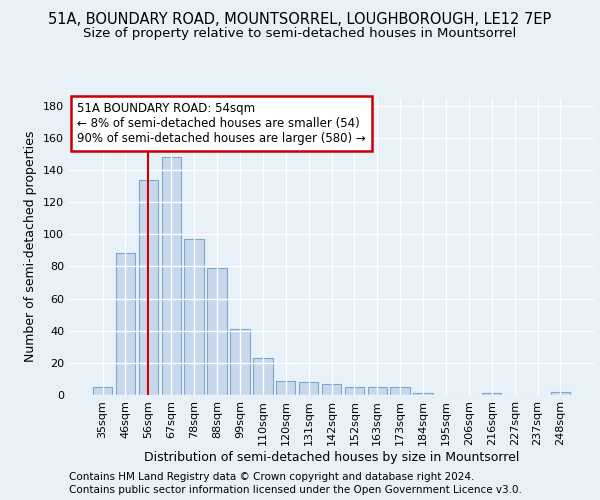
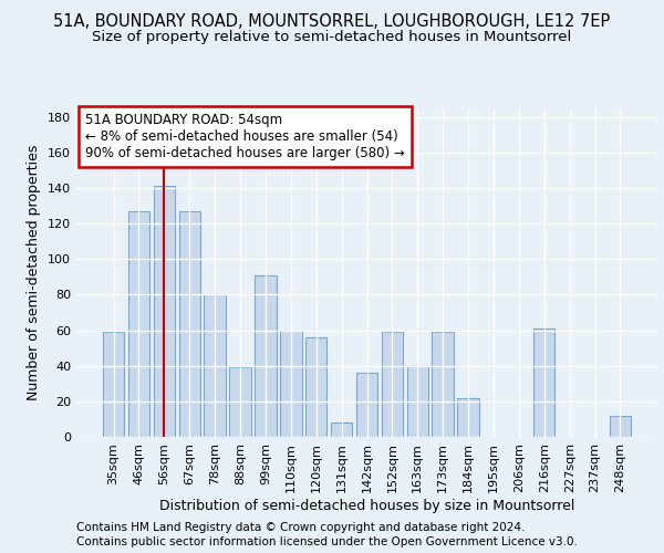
35sqm: 5 -> 59
46sqm: 88 -> 127
56sqm: 134 -> 141
67sqm: 148 -> 127
78sqm: 97 -> 80
88sqm: 79 -> 39
99sqm: 41 -> 91
110sqm: 23 -> 60
120sqm: 9 -> 56
142sqm: 7 -> 36
152sqm: 5 -> 59
163sqm: 5 -> 40
173sqm: 5 -> 59
184sqm: 1 -> 22
216sqm: 1 -> 61
248sqm: 2 -> 12
